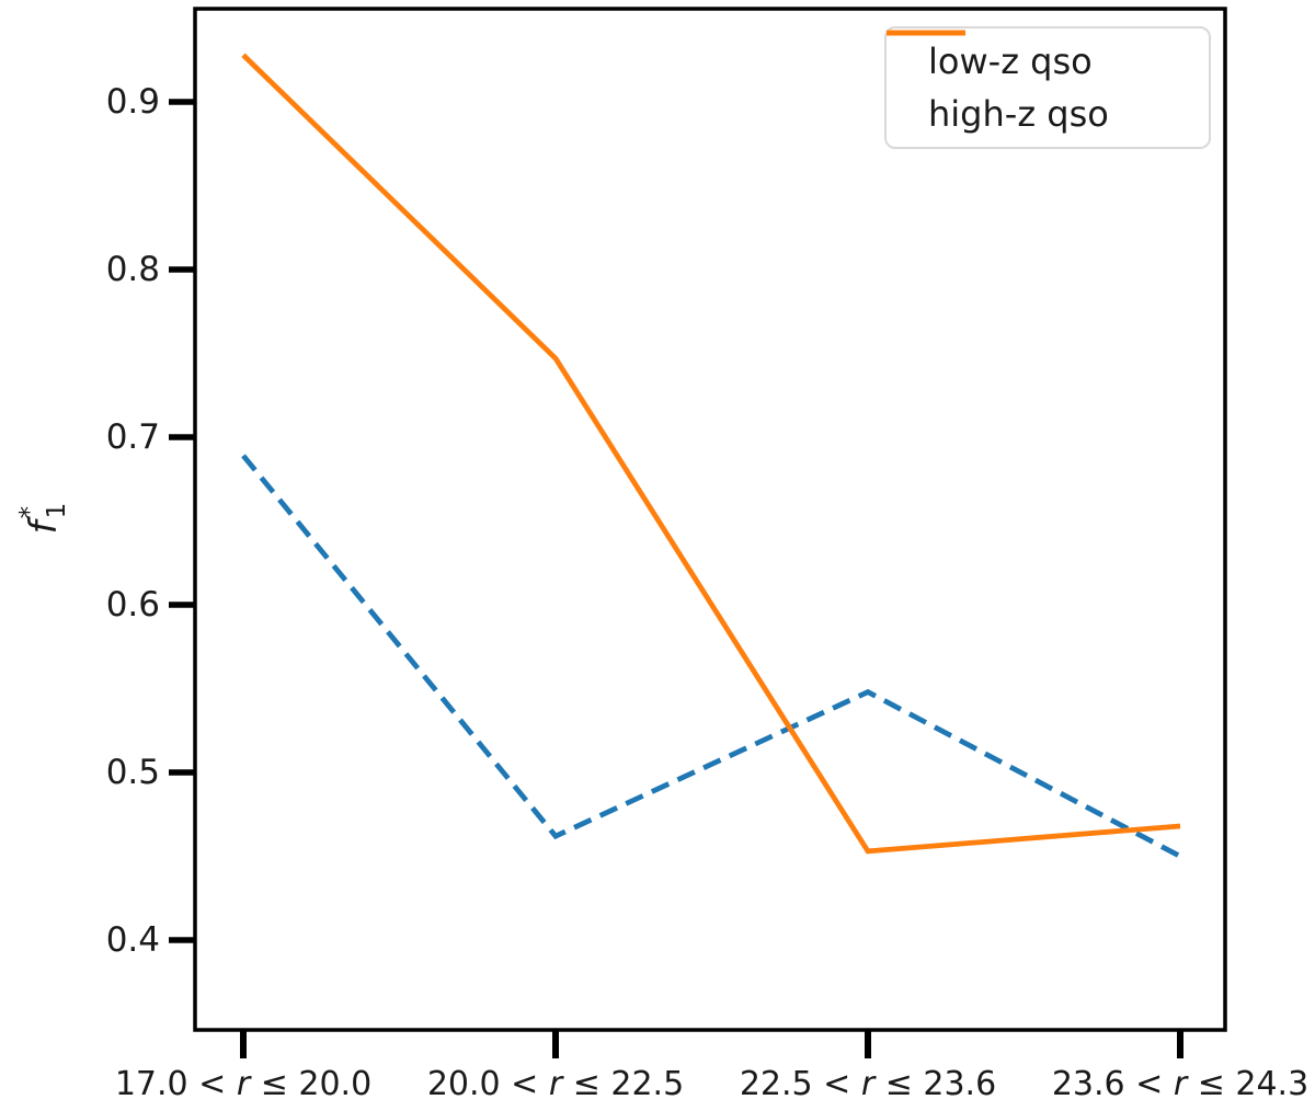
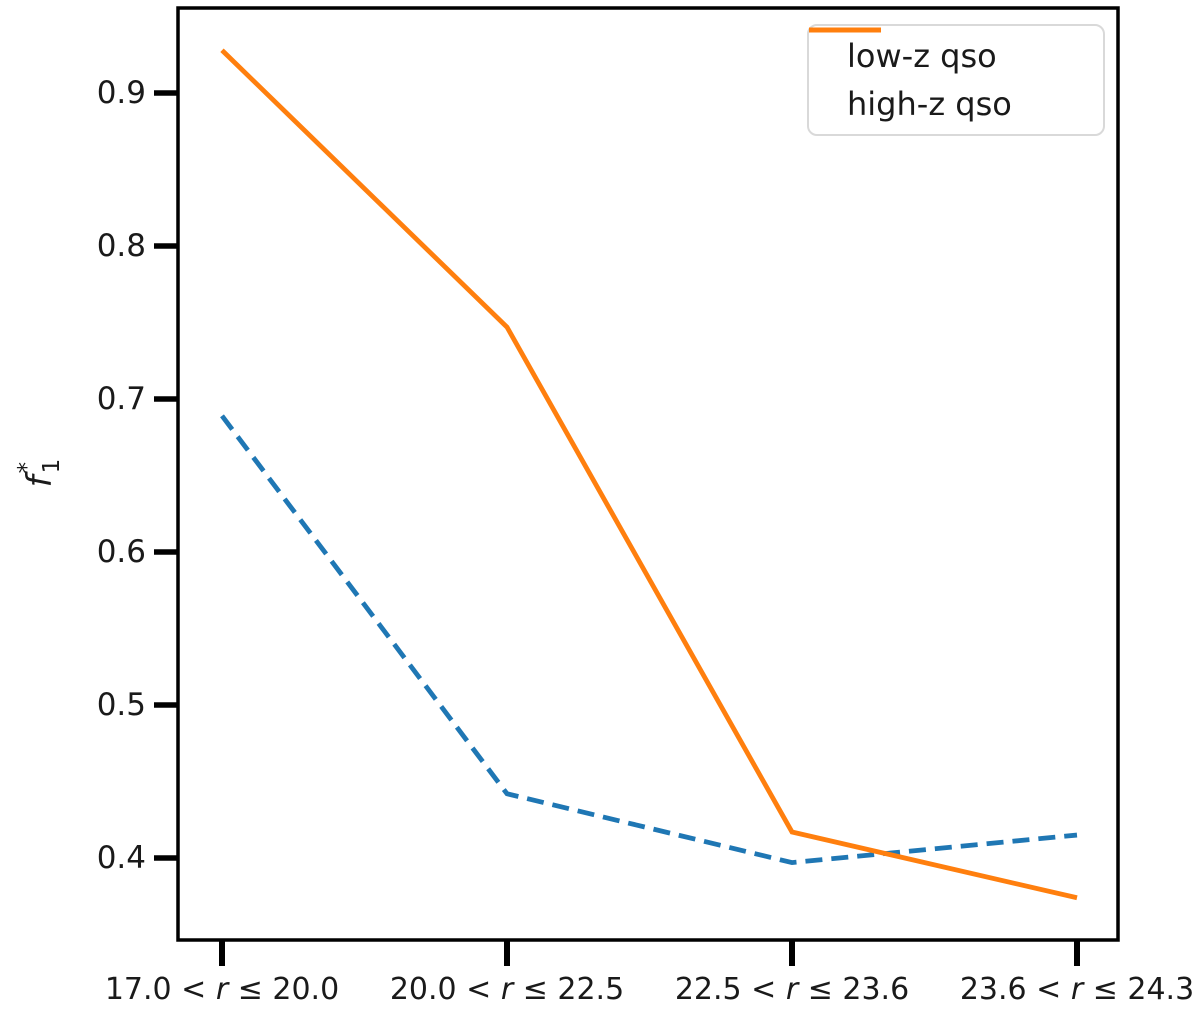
low-z qso/20.0 < r ≤ 22.5: 0.462 -> 0.442
low-z qso/22.5 < r ≤ 23.6: 0.548 -> 0.397
high-z qso/22.5 < r ≤ 23.6: 0.453 -> 0.417
low-z qso/23.6 < r ≤ 24.3: 0.450 -> 0.415
high-z qso/23.6 < r ≤ 24.3: 0.468 -> 0.374
